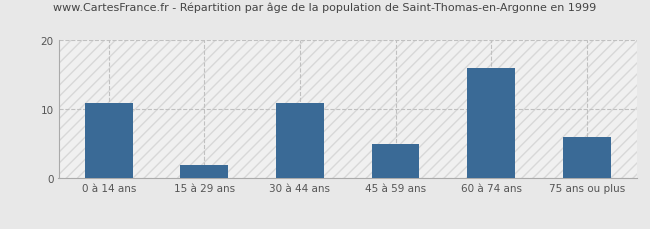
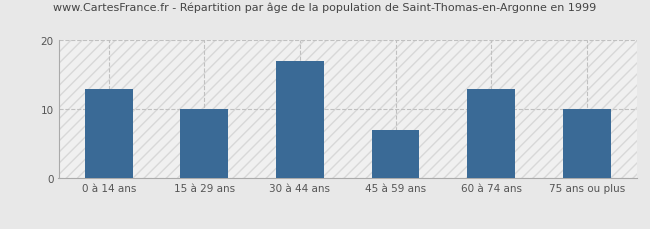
0 à 14 ans: 11 -> 13
15 à 29 ans: 2 -> 10
30 à 44 ans: 11 -> 17
45 à 59 ans: 5 -> 7
60 à 74 ans: 16 -> 13
75 ans ou plus: 6 -> 10
